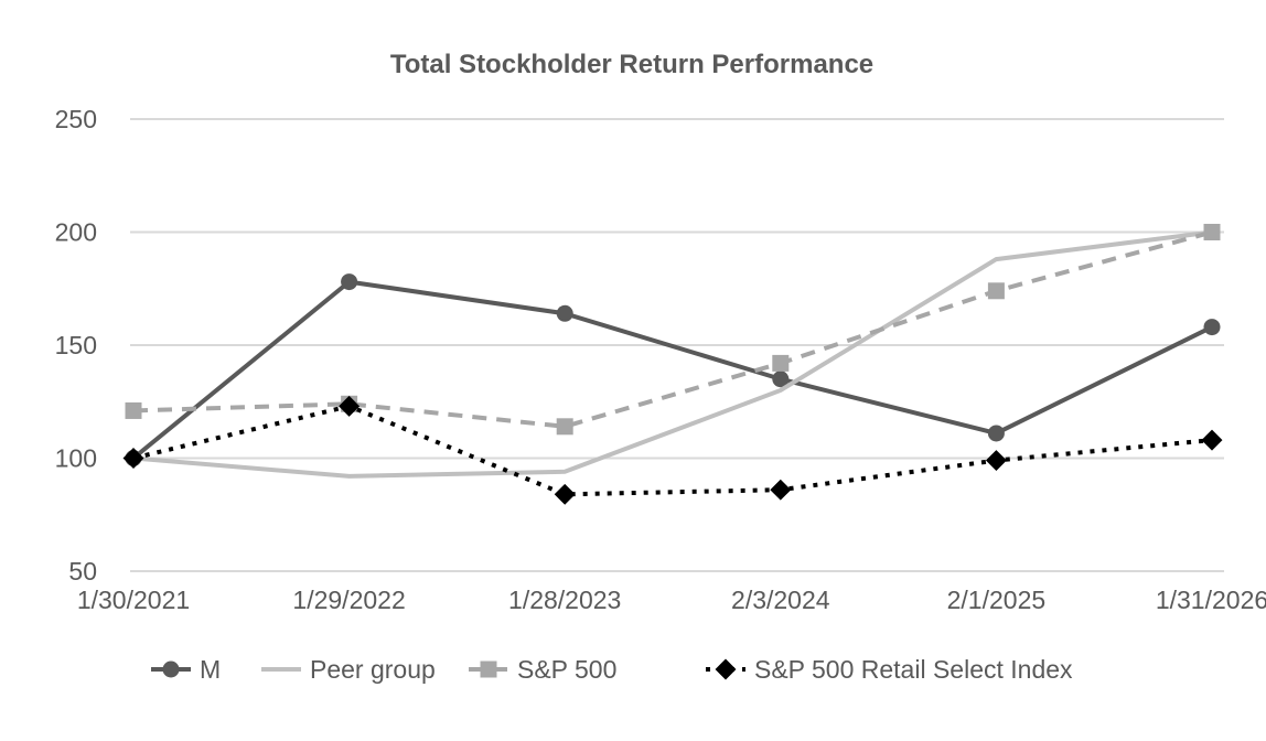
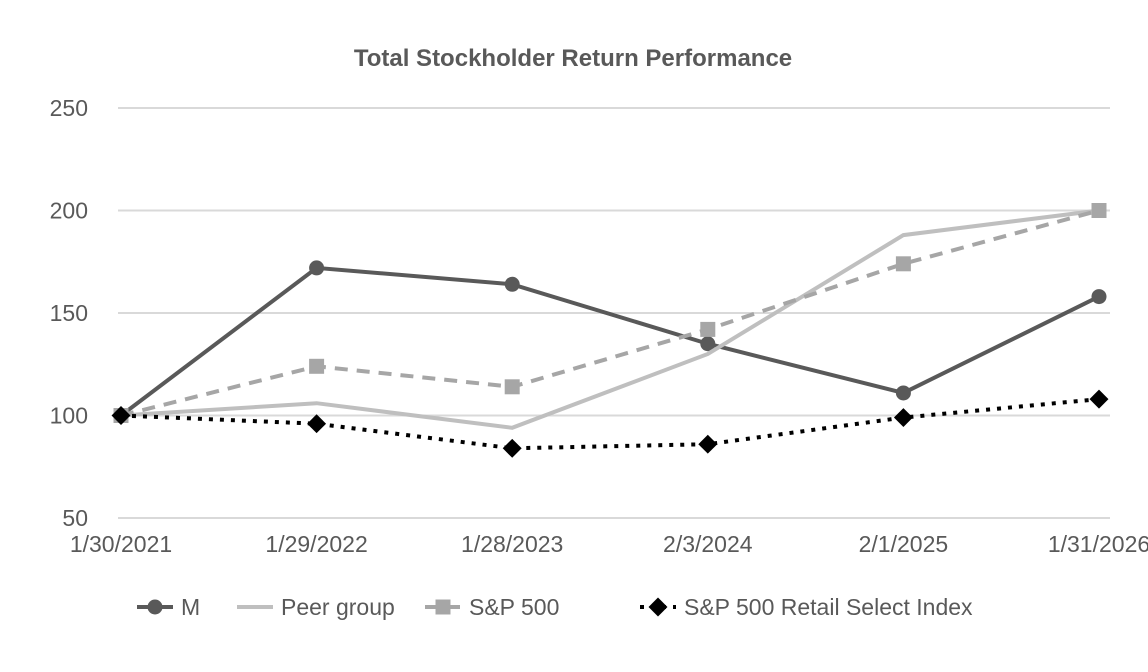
S&P 500/1/30/2021: 121 -> 100
M/1/29/2022: 178 -> 172
Peer group/1/29/2022: 92 -> 106
S&P 500 Retail Select Index/1/29/2022: 123 -> 96
